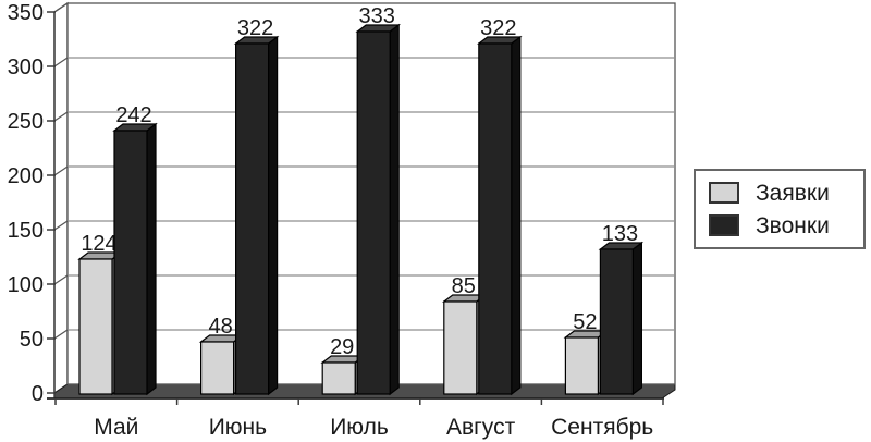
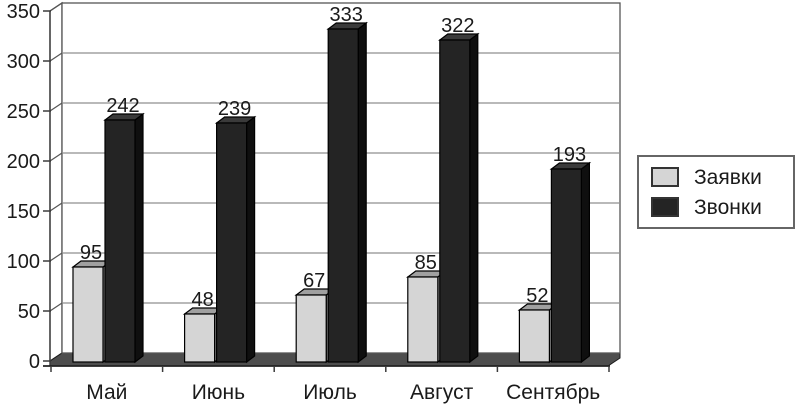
Заявки/Май: 124 -> 95
Звонки/Июнь: 322 -> 239
Заявки/Июль: 29 -> 67
Звонки/Сентябрь: 133 -> 193
